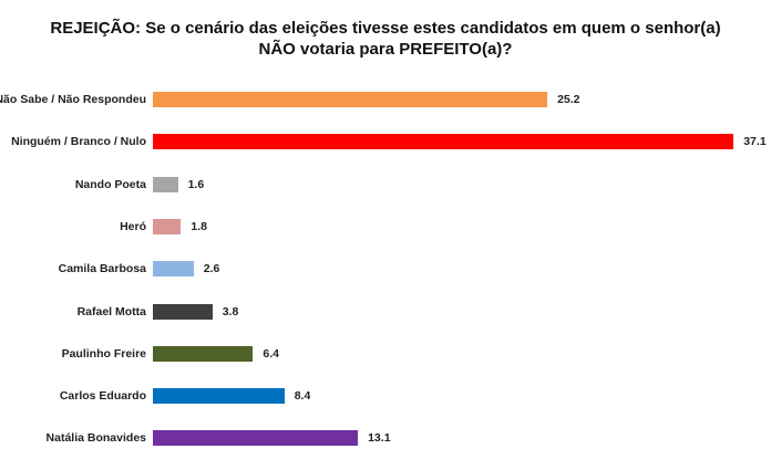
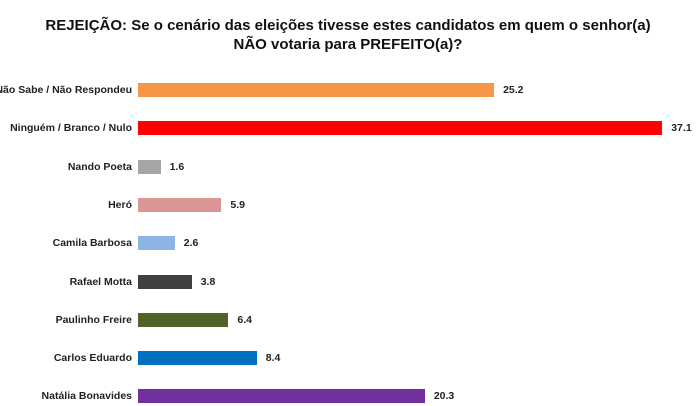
Heró: 1.8 -> 5.9
Natália Bonavides: 13.1 -> 20.3
